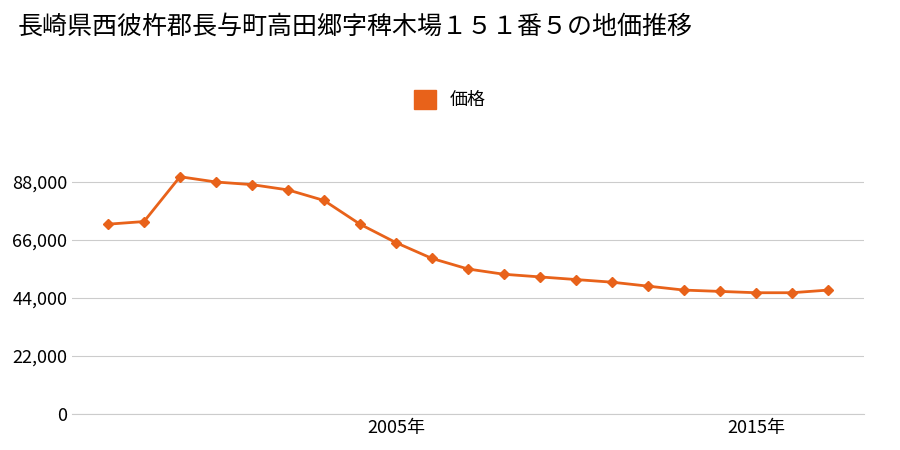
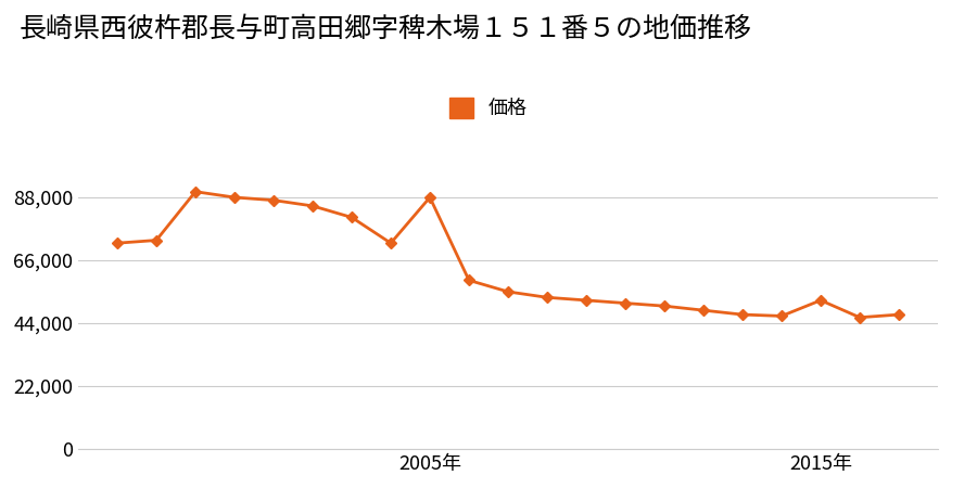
2005年: 65,000 -> 88,000
2015年: 46,000 -> 52,000
